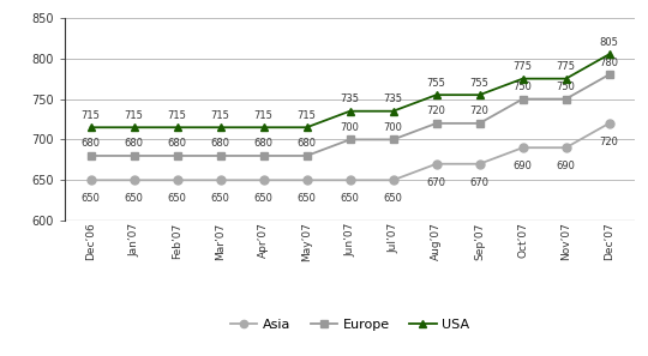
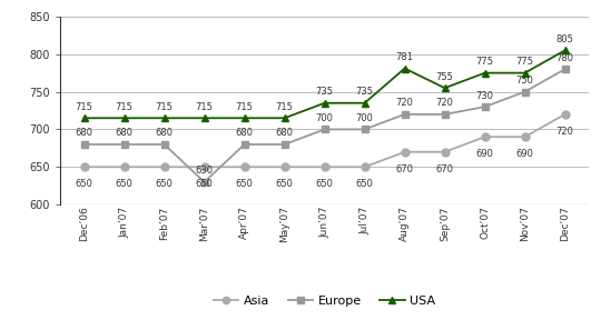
Europe/Mar’07: 680 -> 630
USA/Aug’07: 755 -> 781
Europe/Oct’07: 750 -> 730
